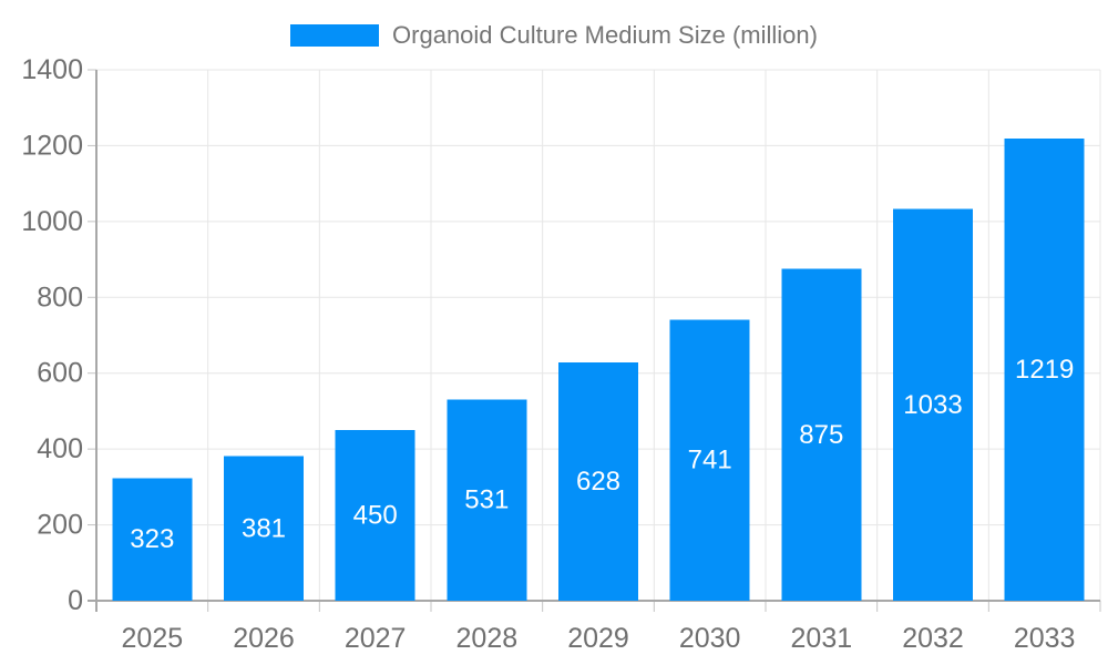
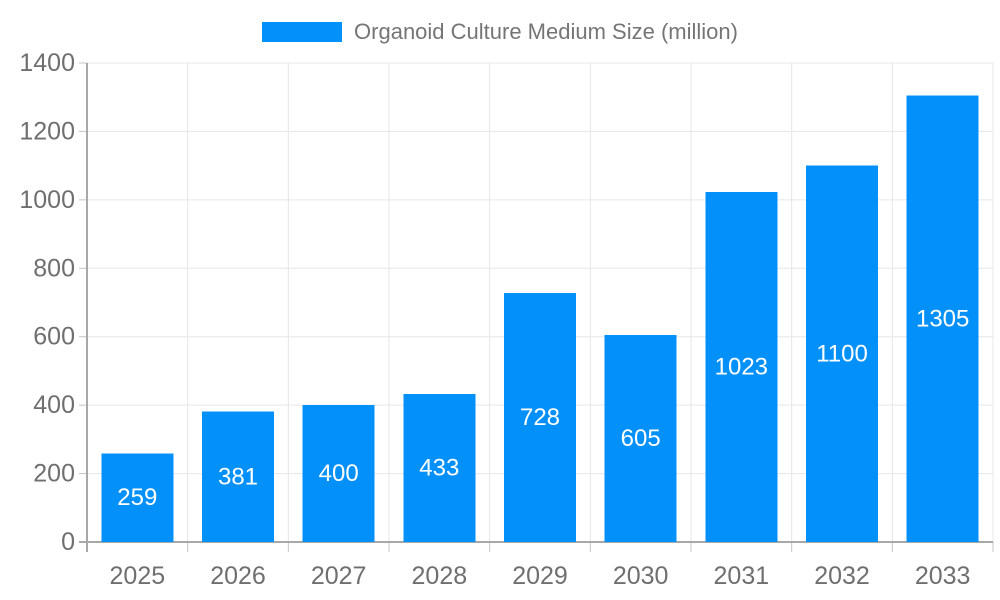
2025: 323 -> 259
2027: 450 -> 400
2028: 531 -> 433
2029: 628 -> 728
2030: 741 -> 605
2031: 875 -> 1023
2032: 1033 -> 1100
2033: 1219 -> 1305
